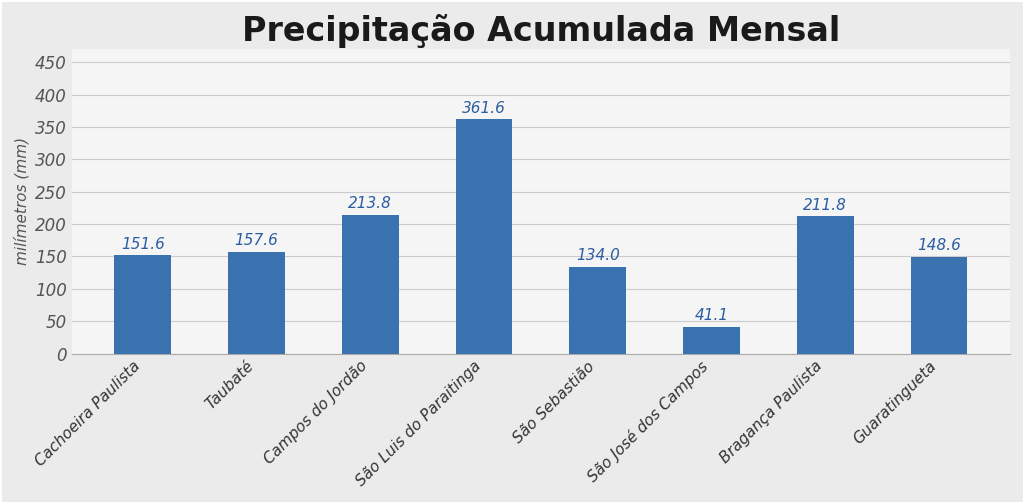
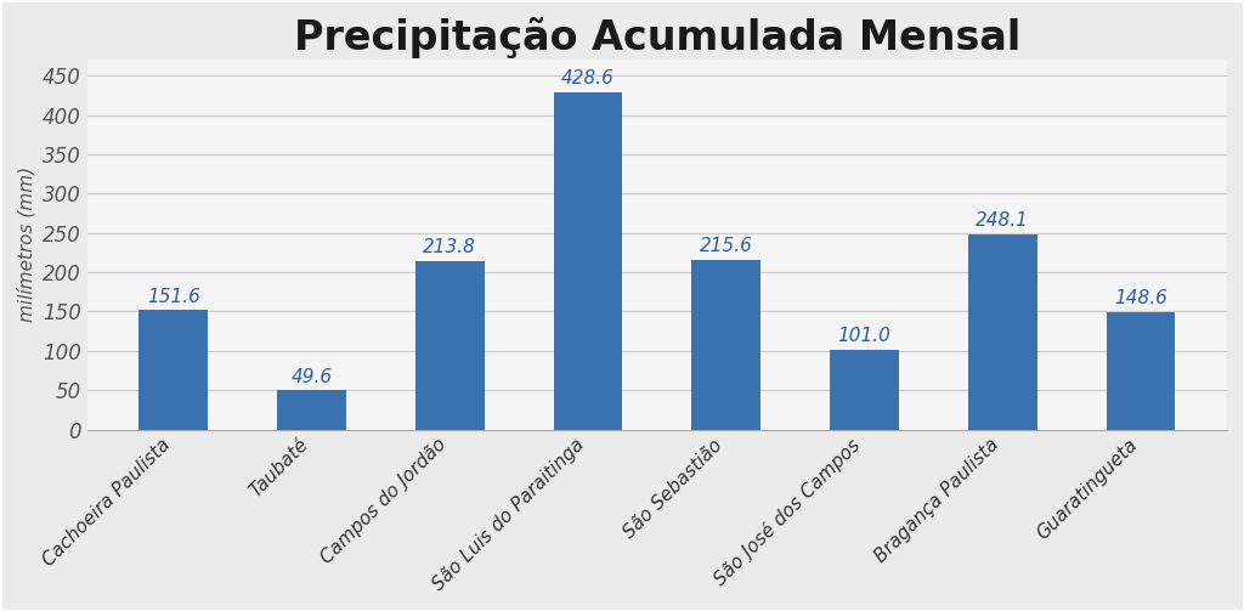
Taubaté: 157.6 -> 49.6
São Luis do Paraitinga: 361.6 -> 428.6
São Sebastião: 134.0 -> 215.6
São José dos Campos: 41.1 -> 101.0
Bragança Paulista: 211.8 -> 248.1
